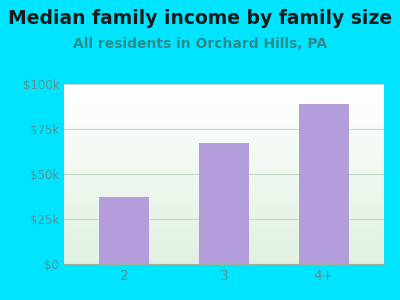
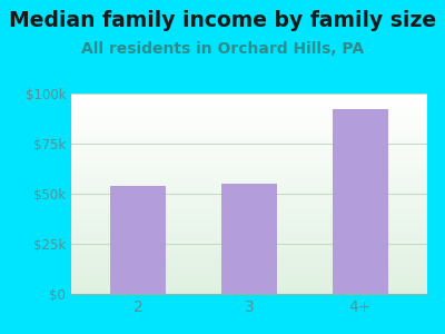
2: $37k -> $54k
3: $67k -> $55k
4+: $89k -> $92k
